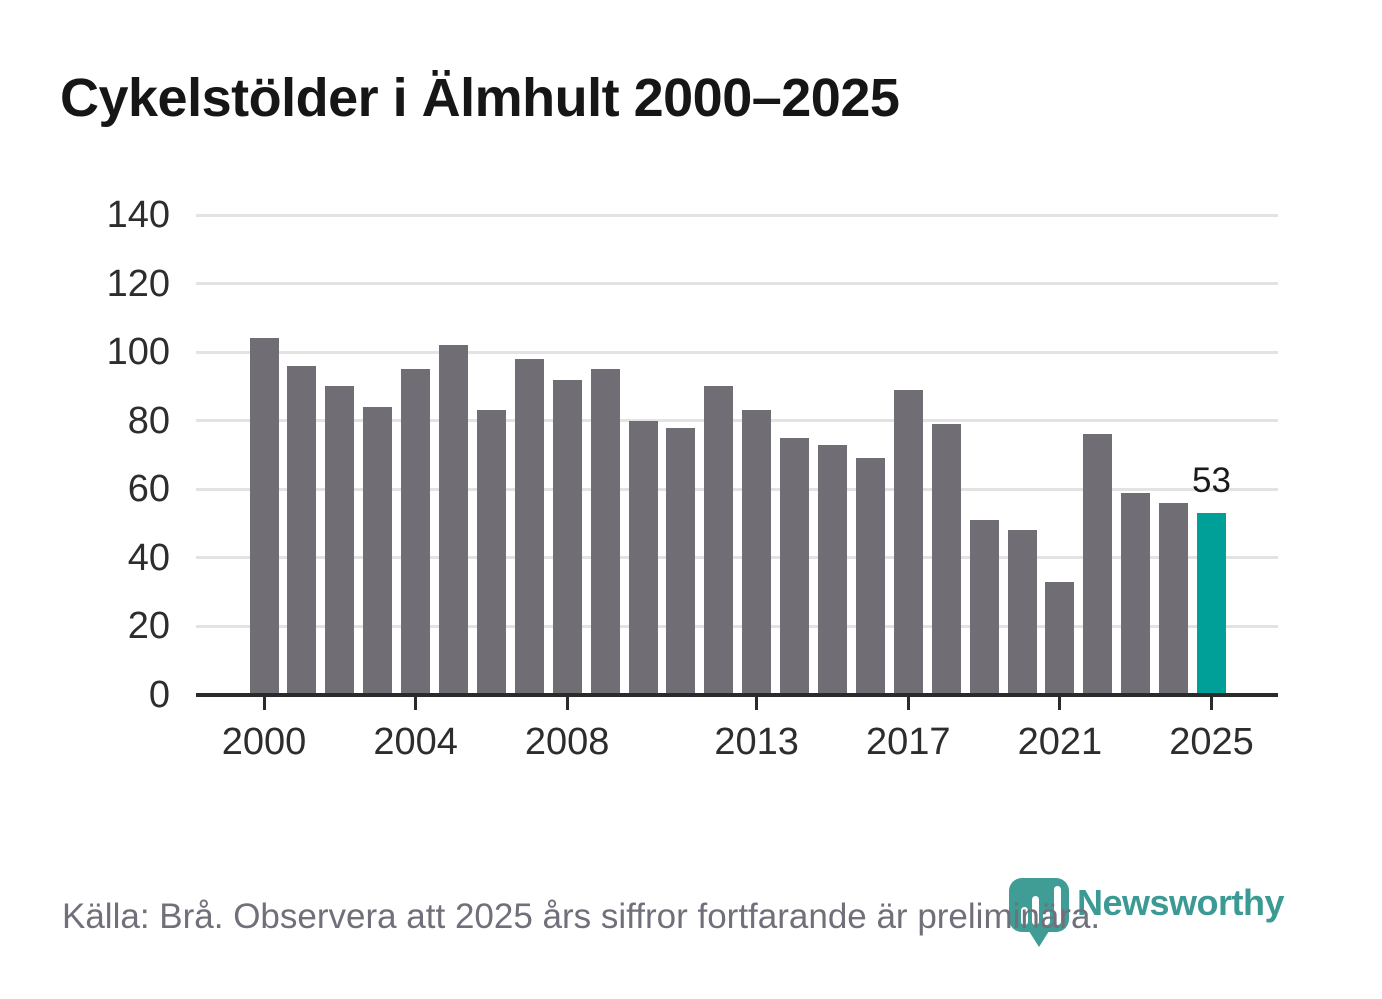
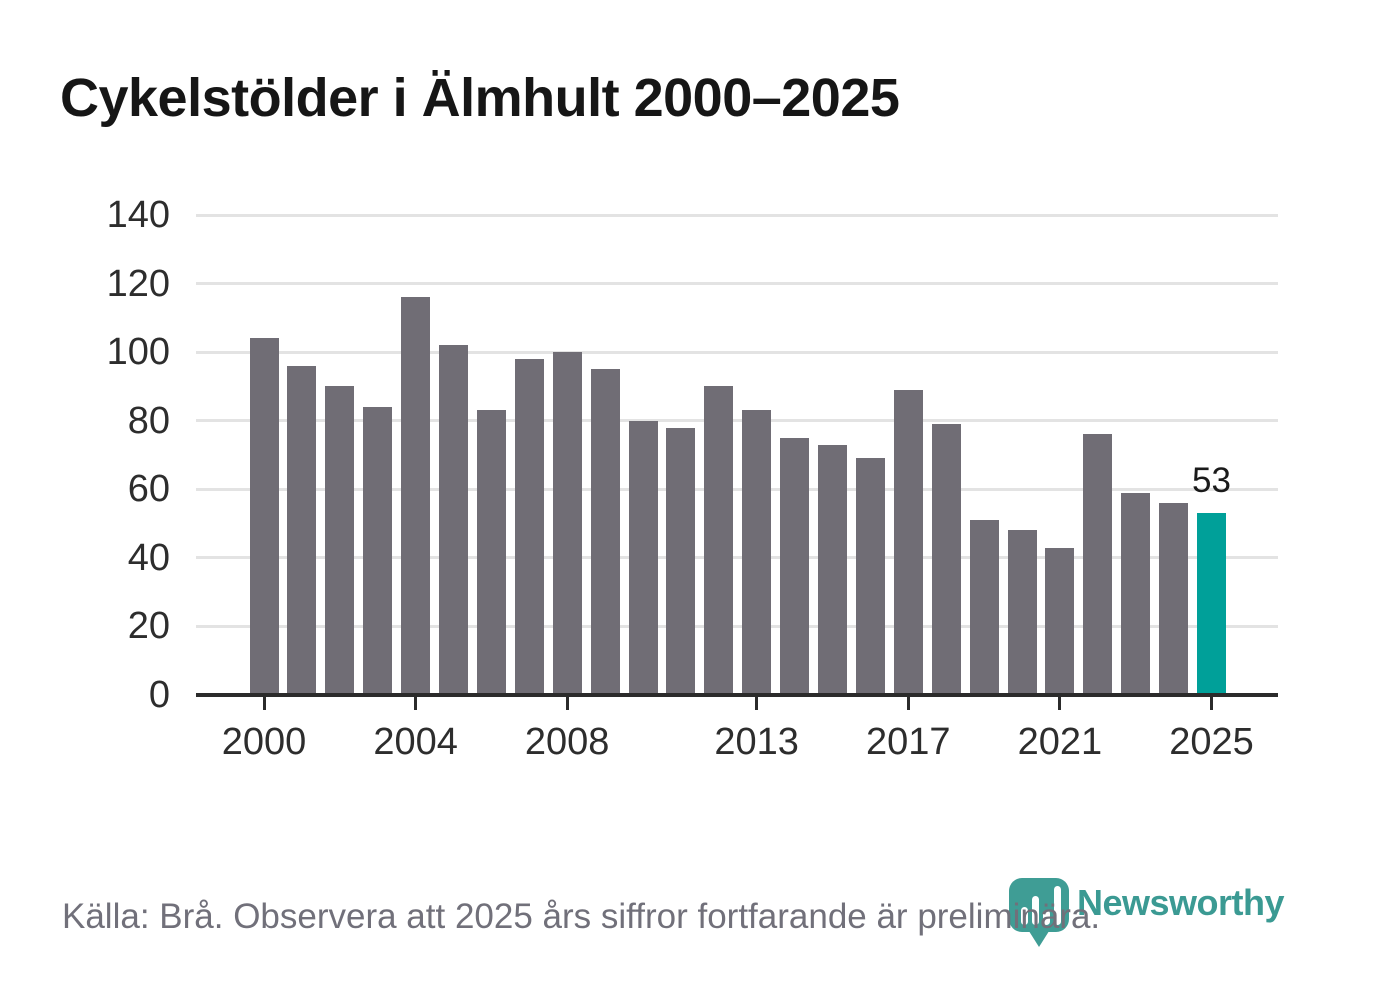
2004: 95 -> 116
2008: 92 -> 100
2021: 33 -> 43
